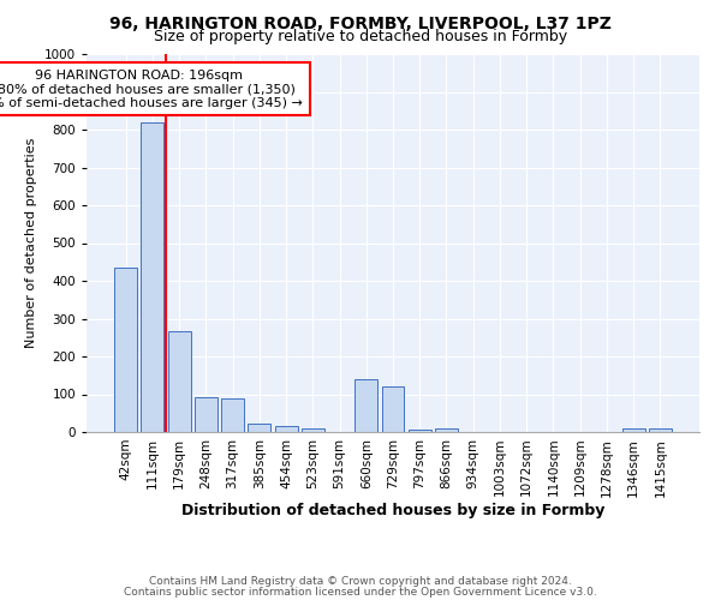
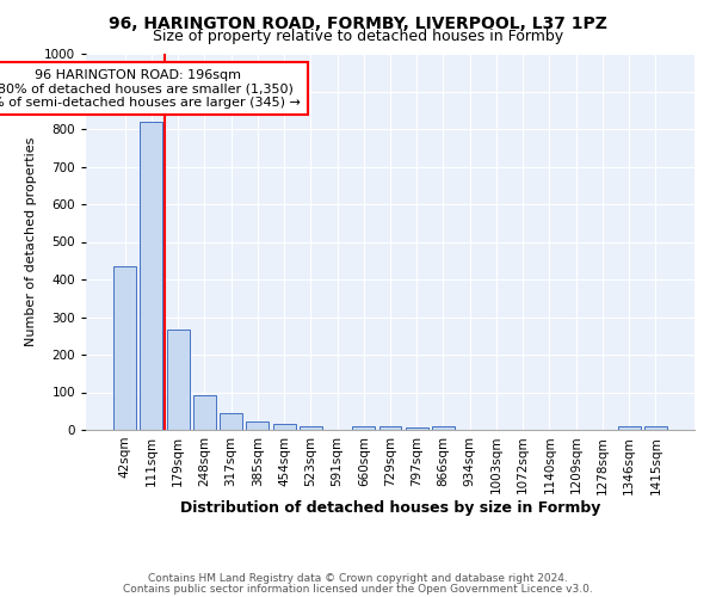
317sqm: 90 -> 46
660sqm: 140 -> 11
729sqm: 120 -> 8
